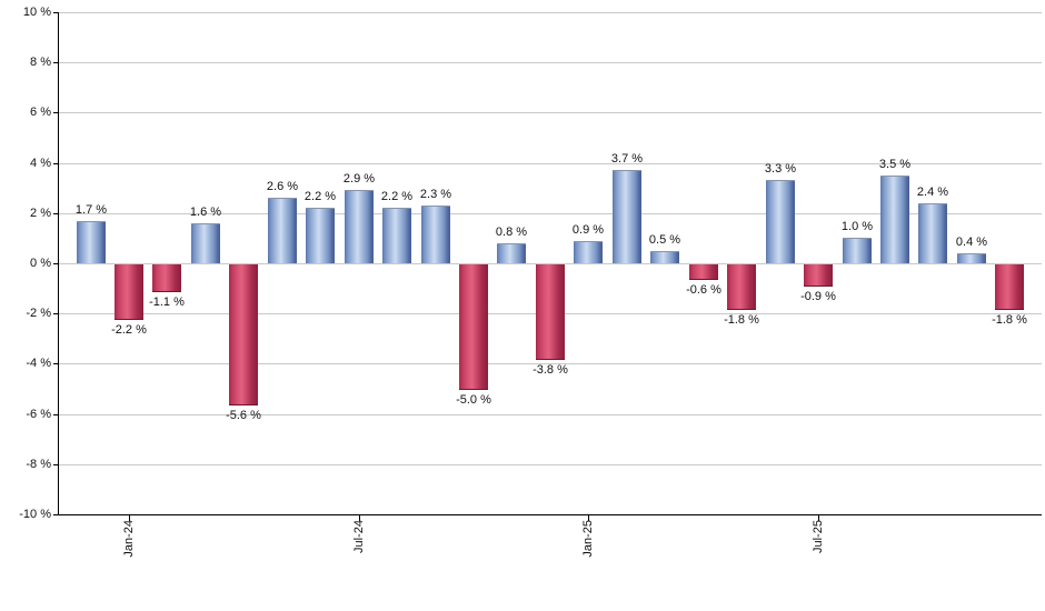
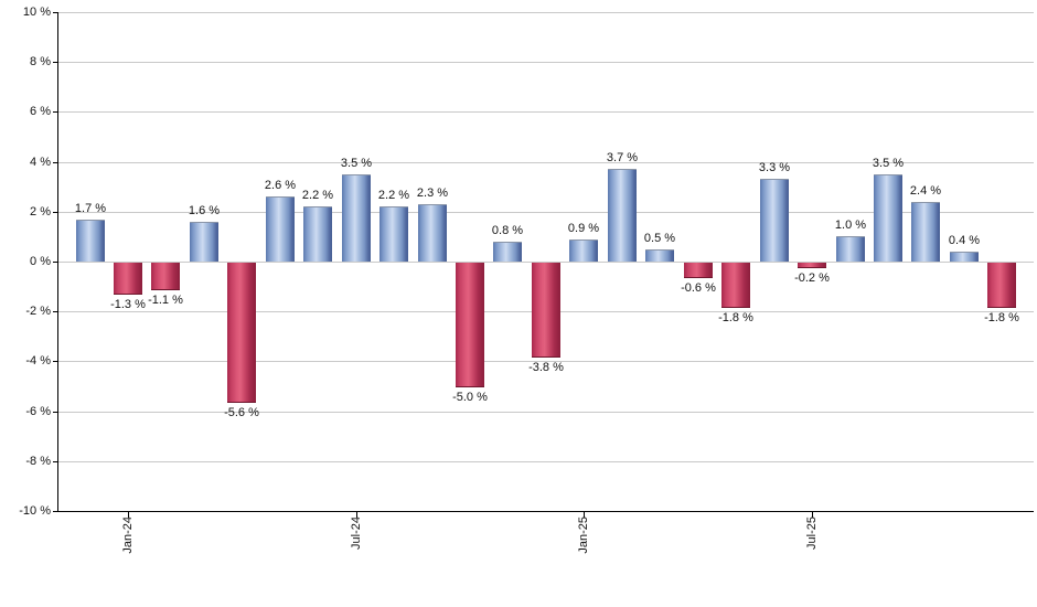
Jan-24: -2.2 -> -1.3
Jul-24: 2.9 -> 3.5
Jul-25: -0.9 -> -0.2
